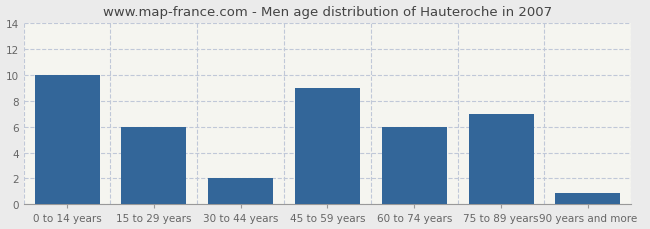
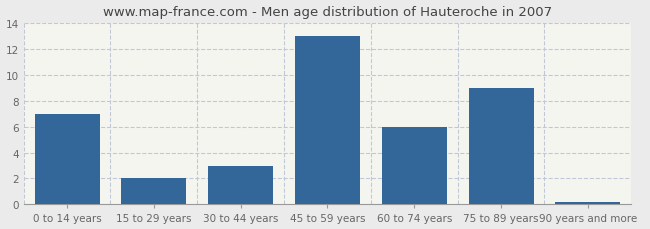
0 to 14 years: 10.0 -> 7.0
15 to 29 years: 6.0 -> 2.0
30 to 44 years: 2.0 -> 3.0
45 to 59 years: 9.0 -> 13.0
75 to 89 years: 7.0 -> 9.0
90 years and more: 0.9 -> 0.2
